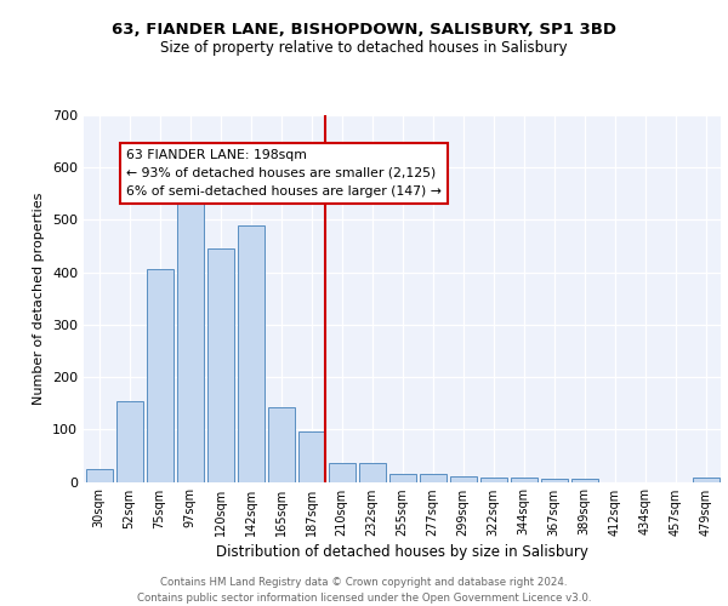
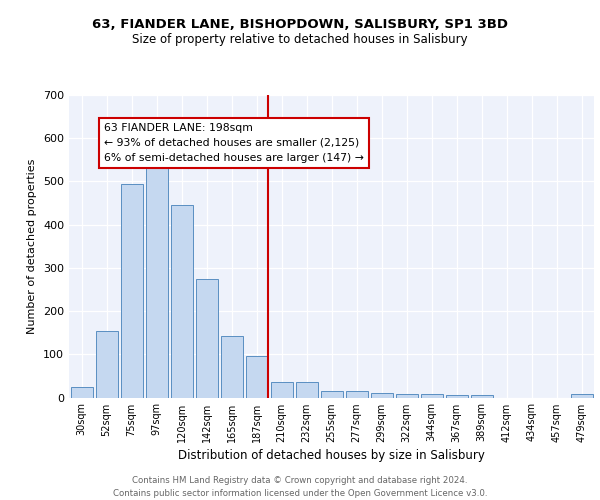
75sqm: 405 -> 493
142sqm: 490 -> 275
